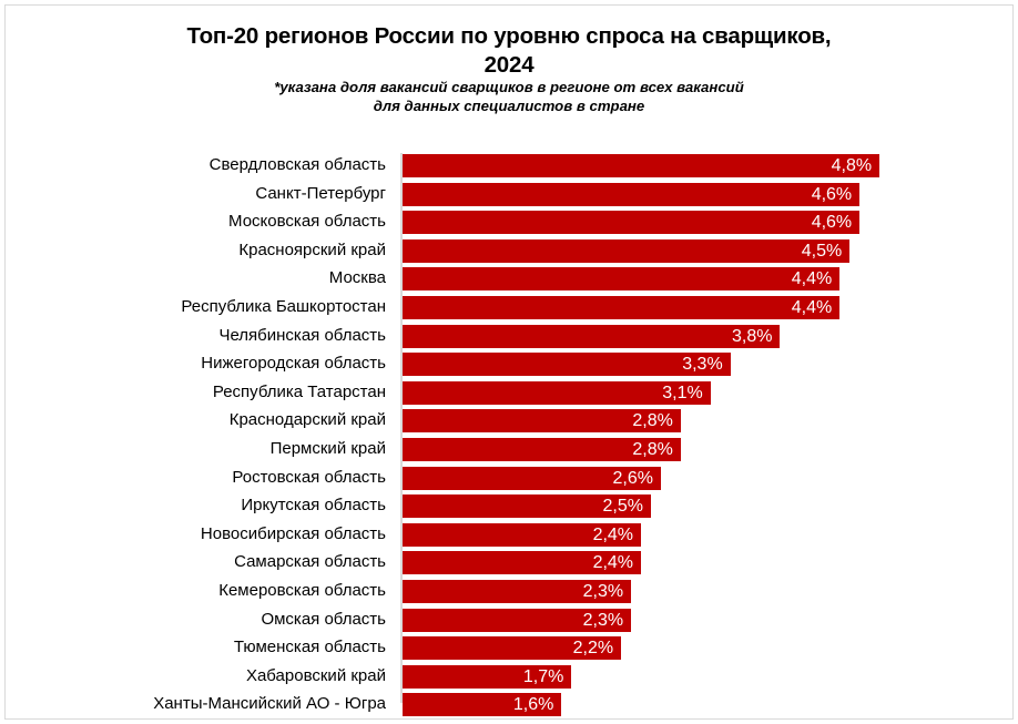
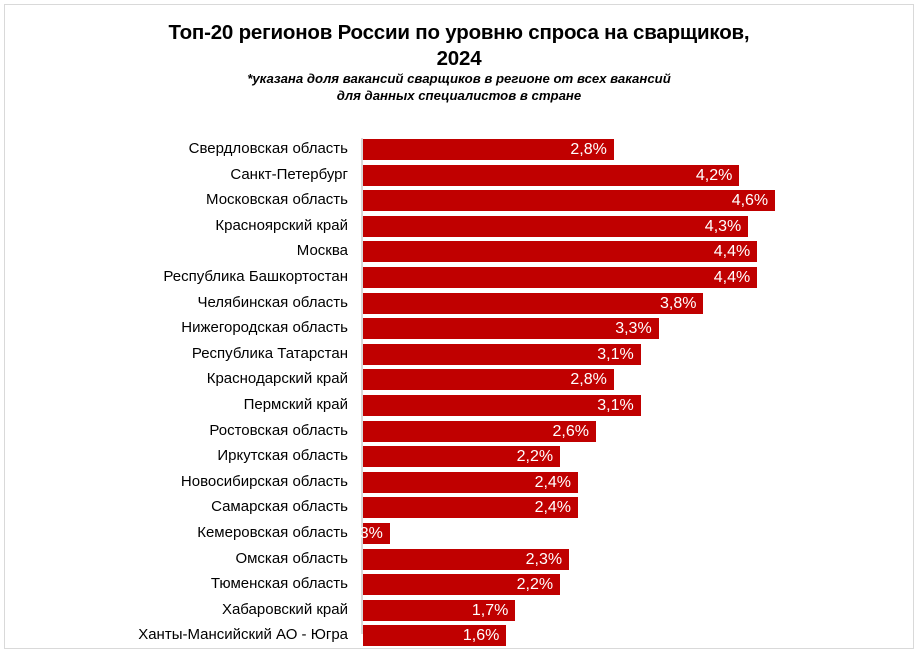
Свердловская область: 4,8% -> 2,8%
Санкт-Петербург: 4,6% -> 4,2%
Красноярский край: 4,5% -> 4,3%
Пермский край: 2,8% -> 3,1%
Иркутская область: 2,5% -> 2,2%
Кемеровская область: 2,3% -> 0,3%
